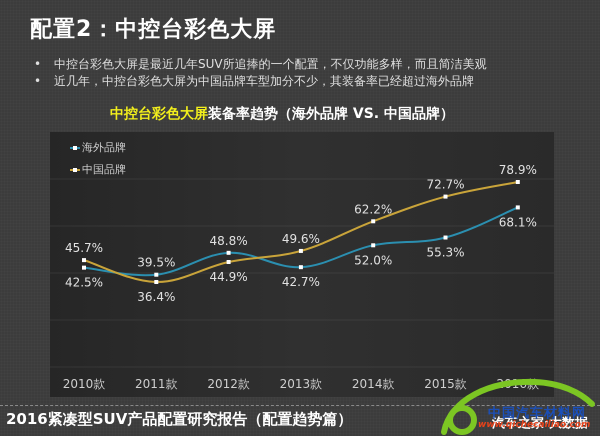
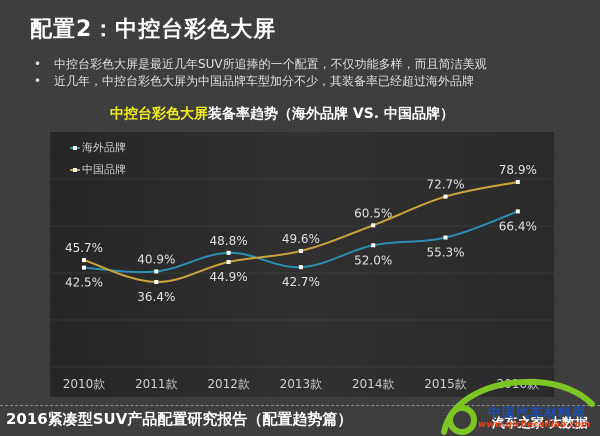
海外品牌/2011款: 39.5% -> 40.9%
中国品牌/2014款: 62.2% -> 60.5%
海外品牌/2016款: 68.1% -> 66.4%
